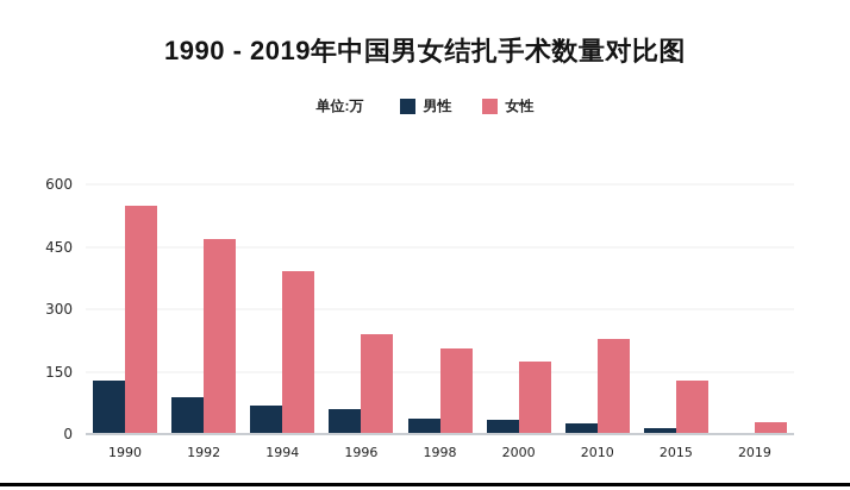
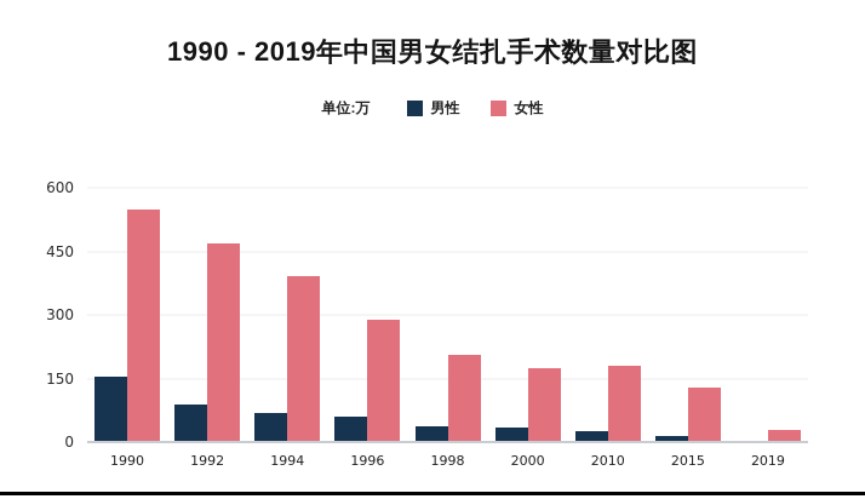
男性/1990: 130 -> 150
女性/1996: 240 -> 290
女性/2010: 230 -> 180
